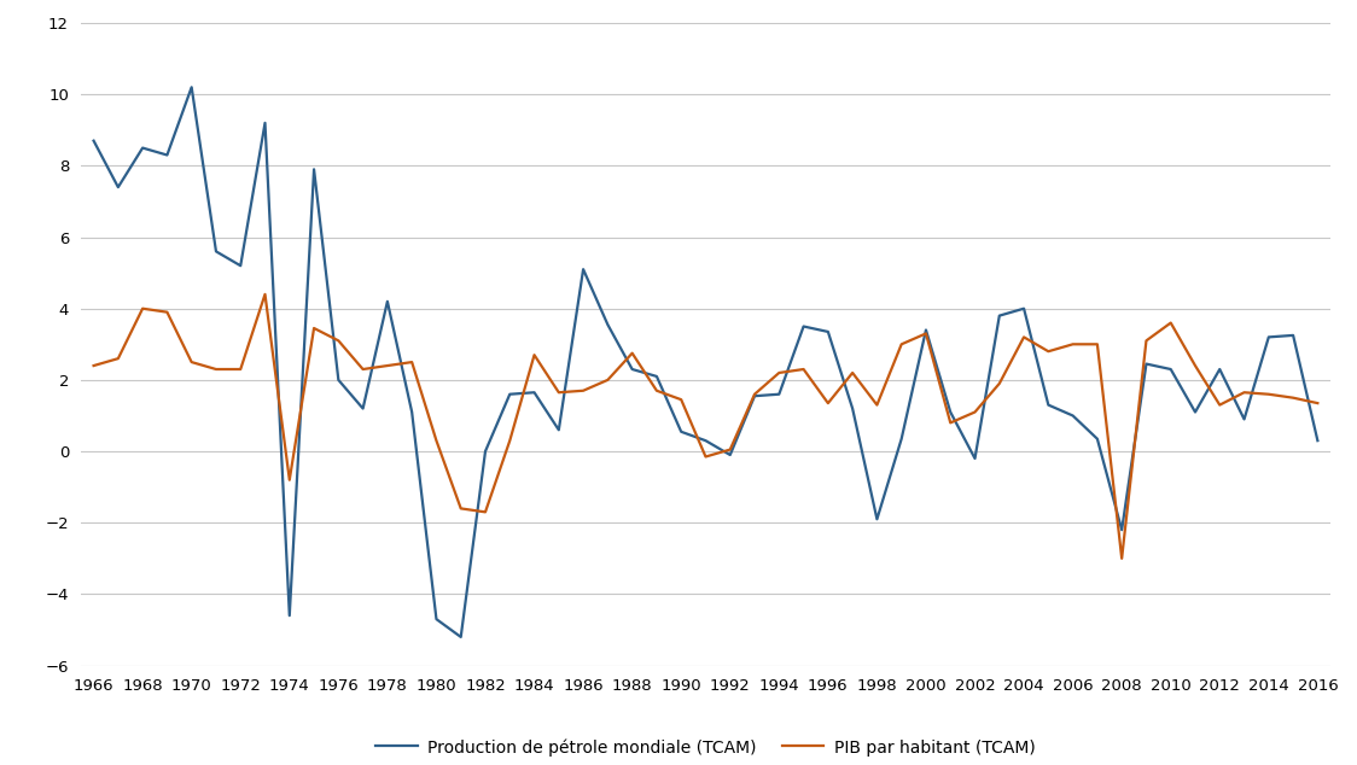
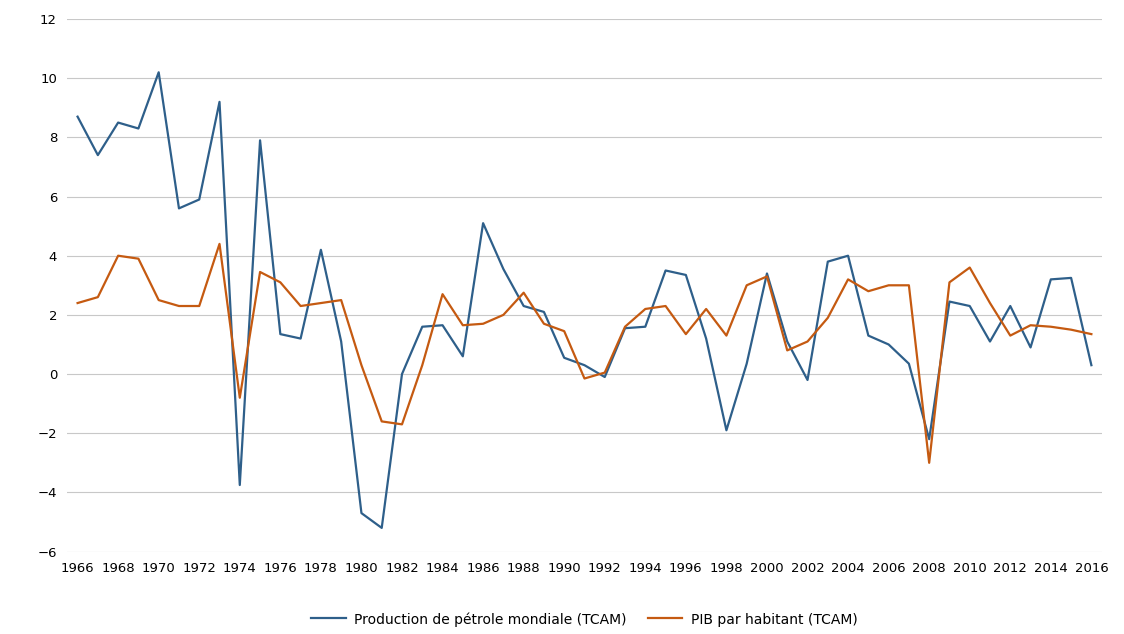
Production de pétrole mondiale (TCAM)/1972: 5.20 -> 5.90
Production de pétrole mondiale (TCAM)/1974: -4.60 -> -3.75
Production de pétrole mondiale (TCAM)/1976: 2.00 -> 1.35
